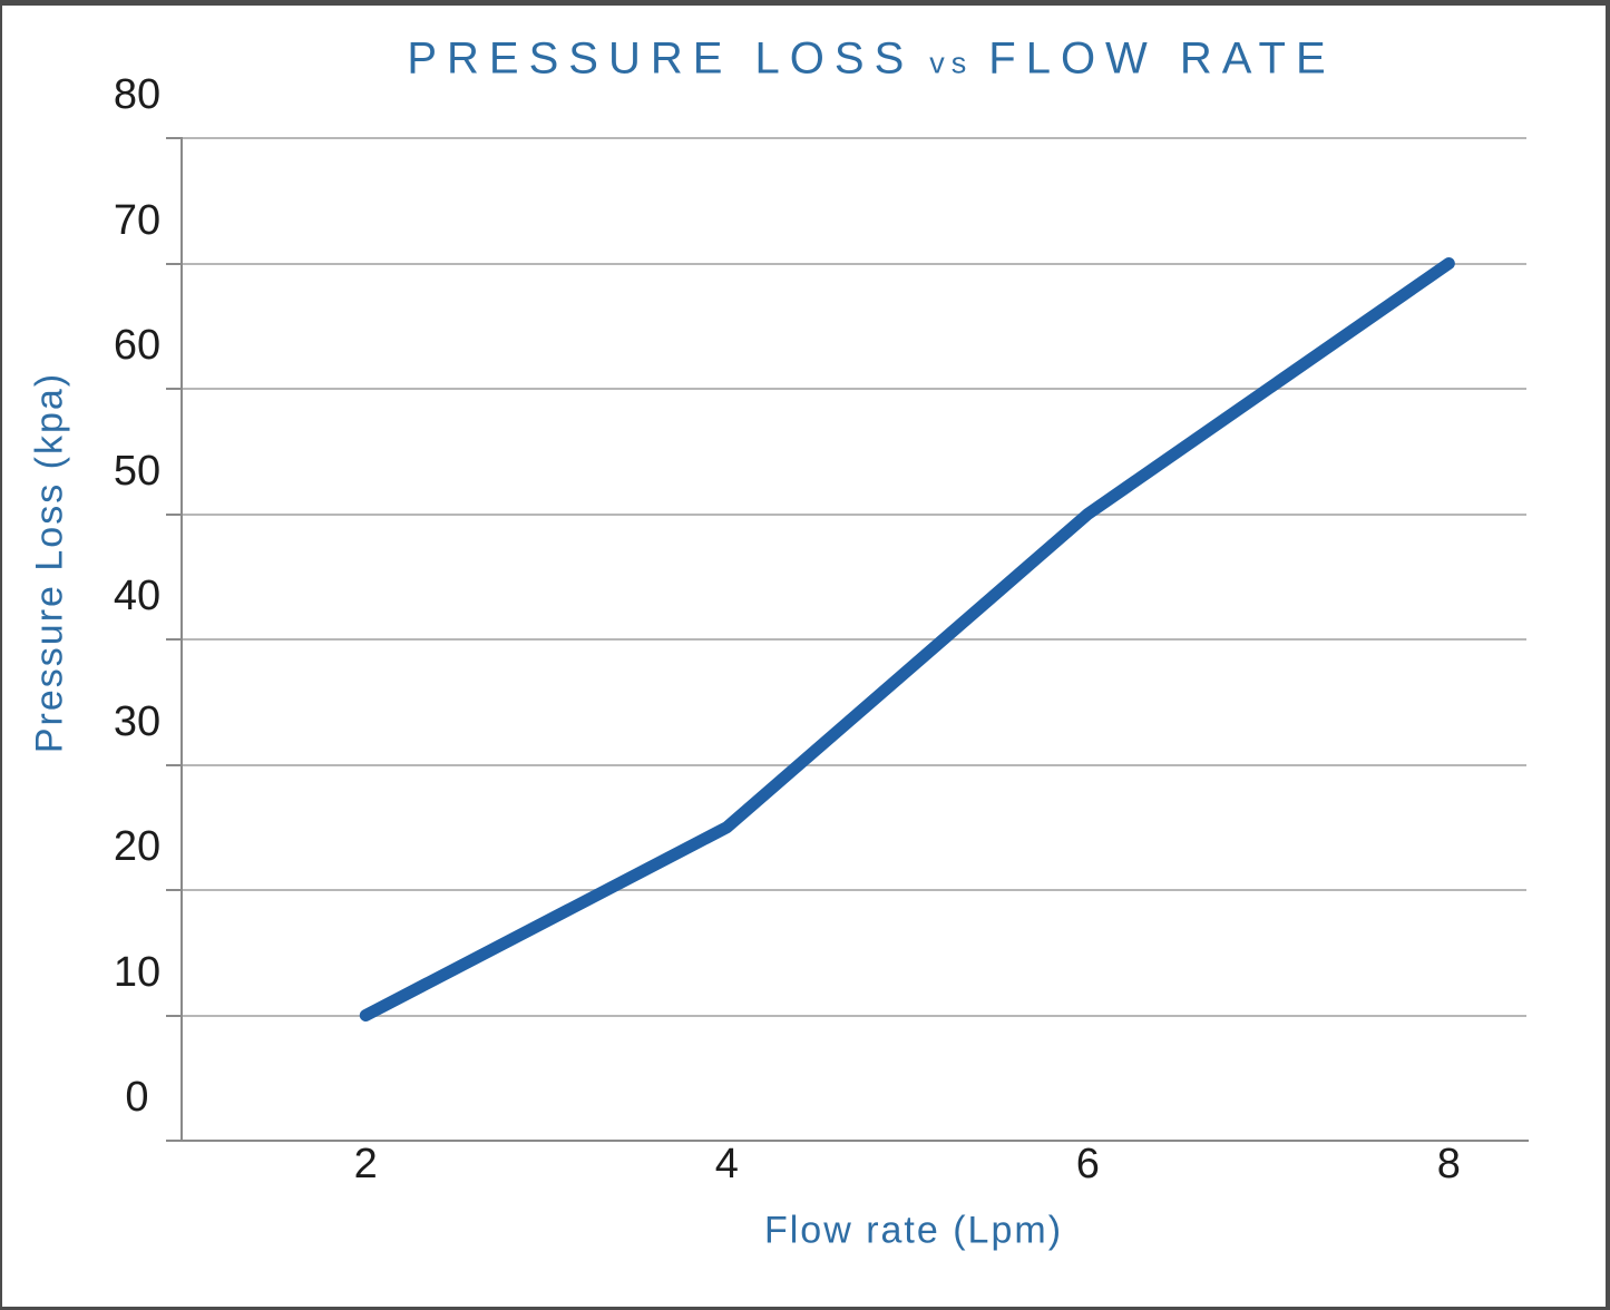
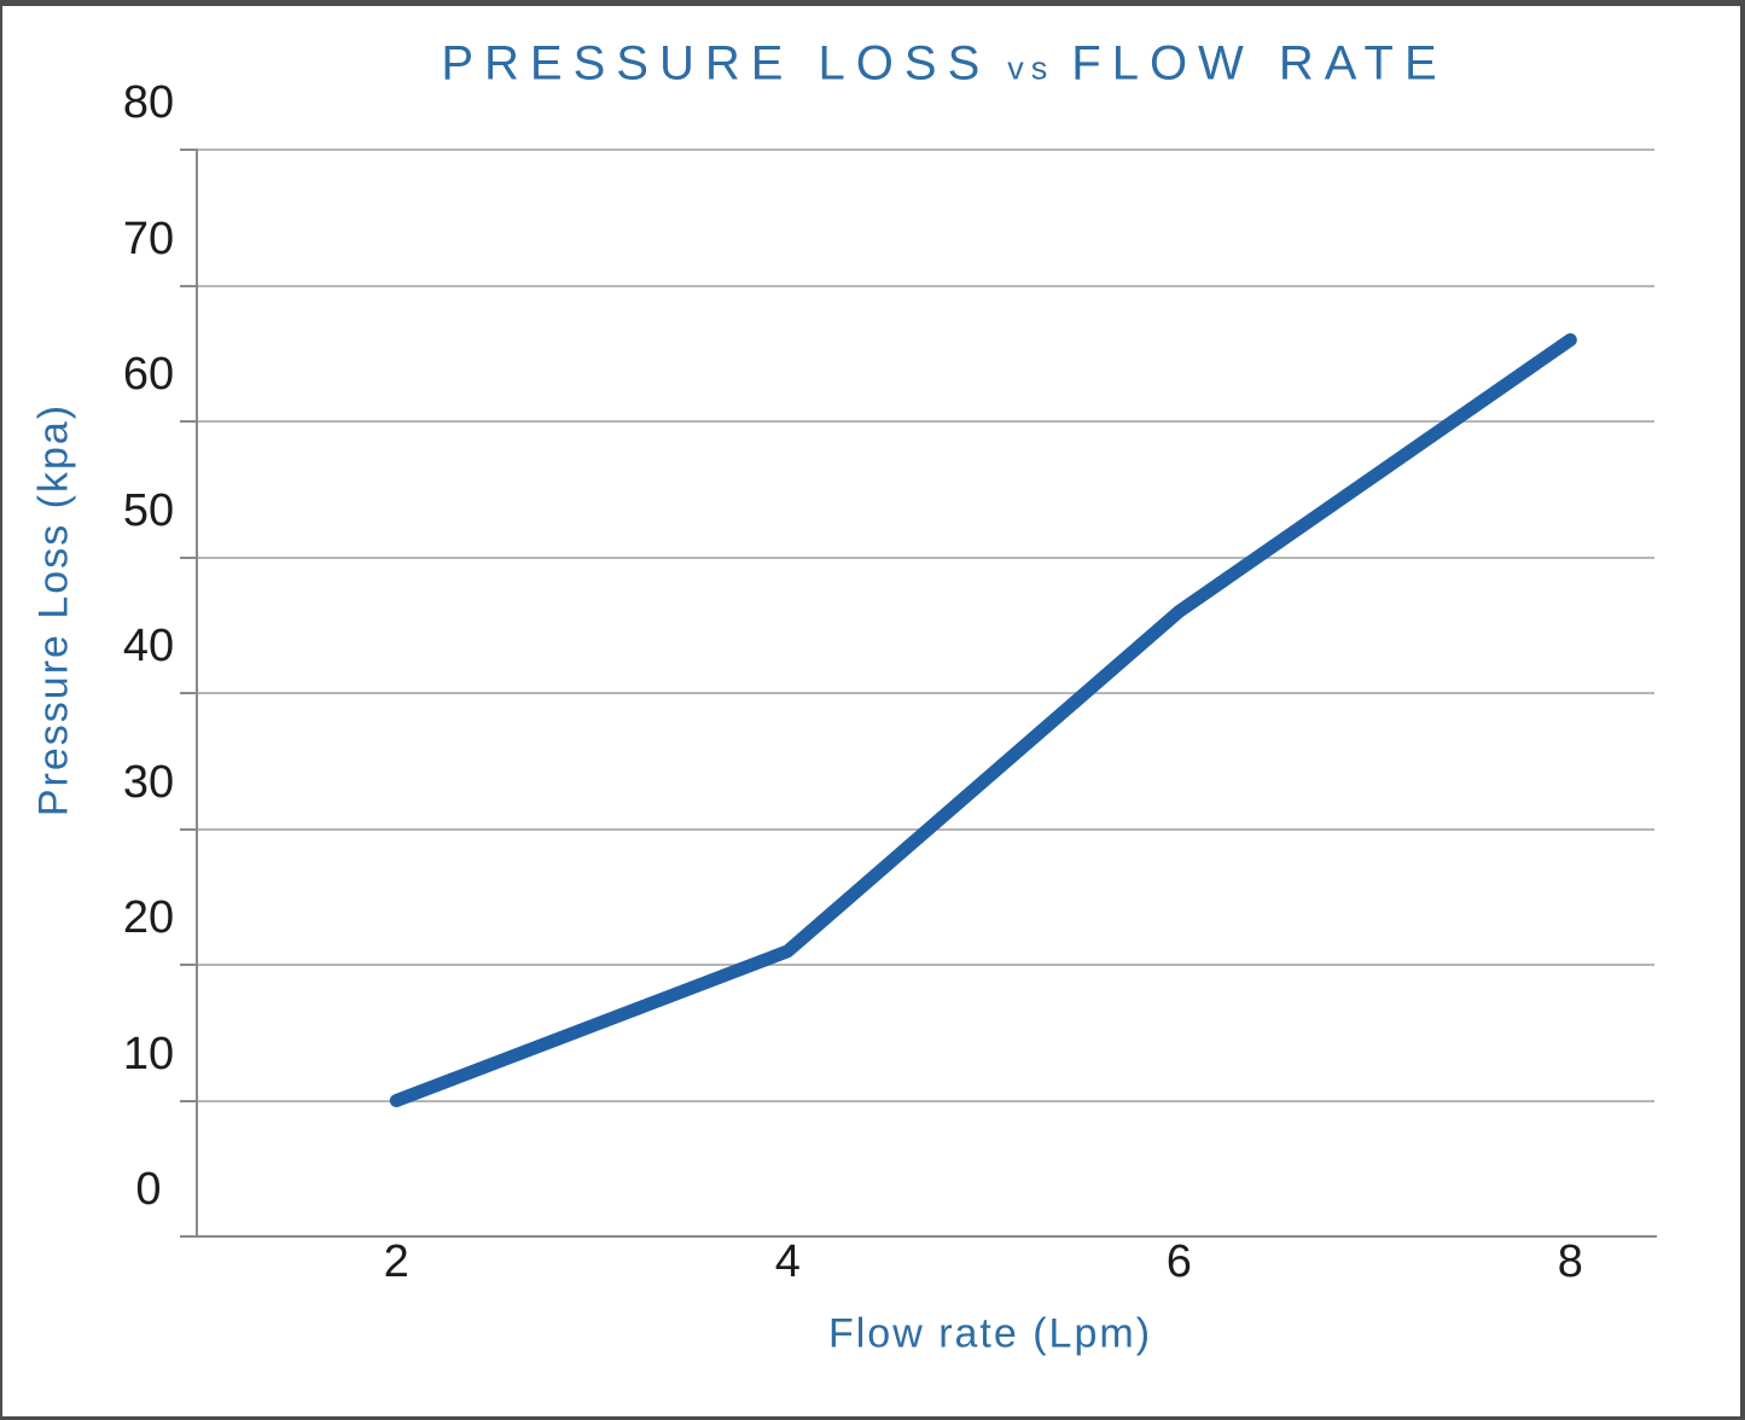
4: 25 -> 21
6: 50 -> 46
8: 70 -> 66
